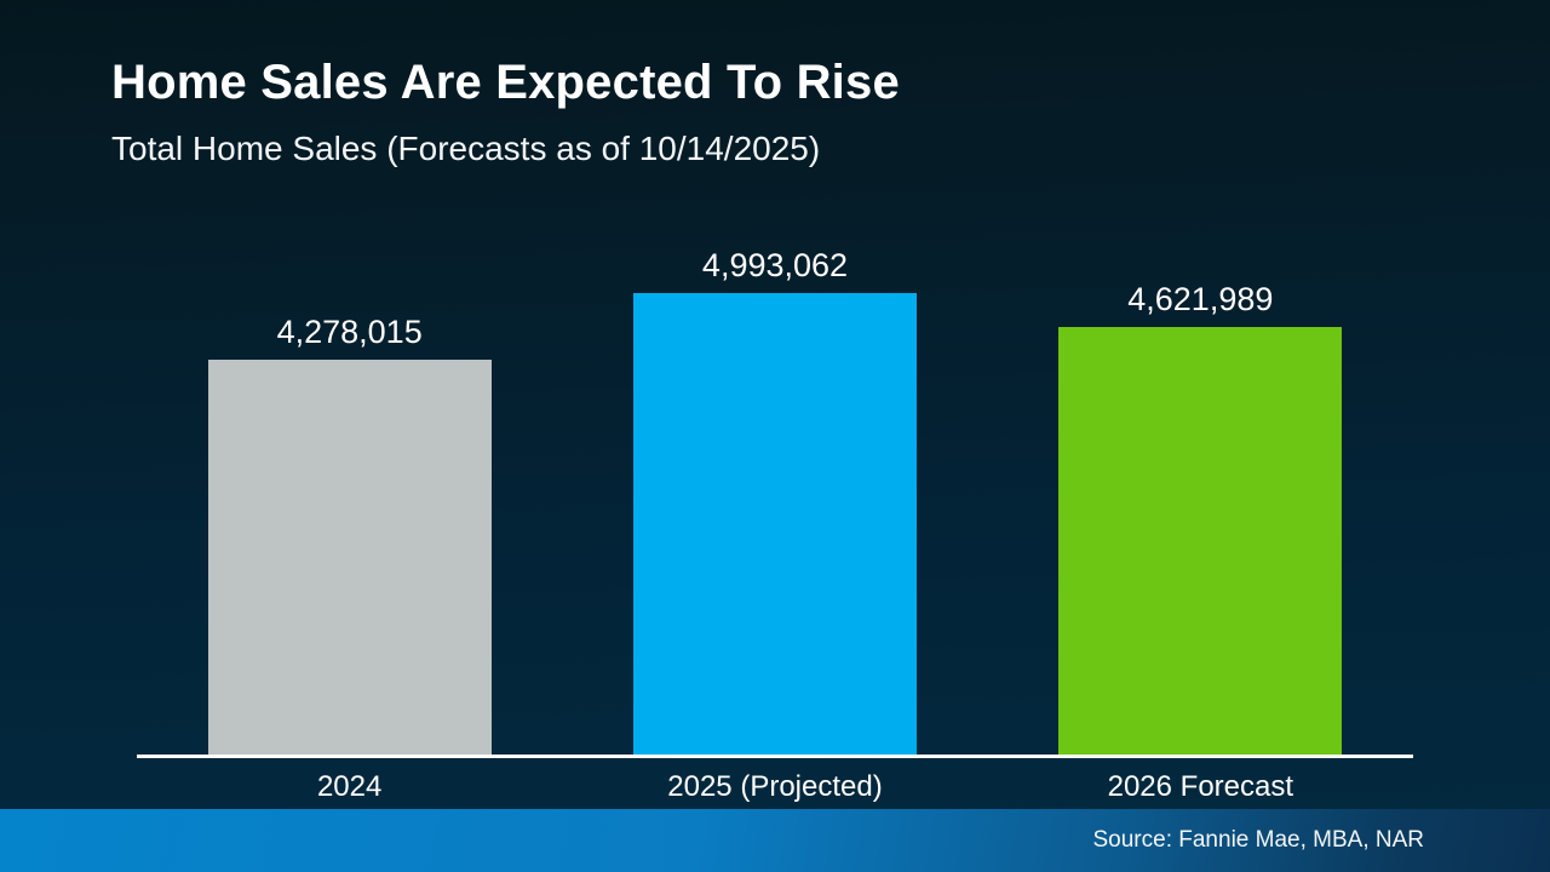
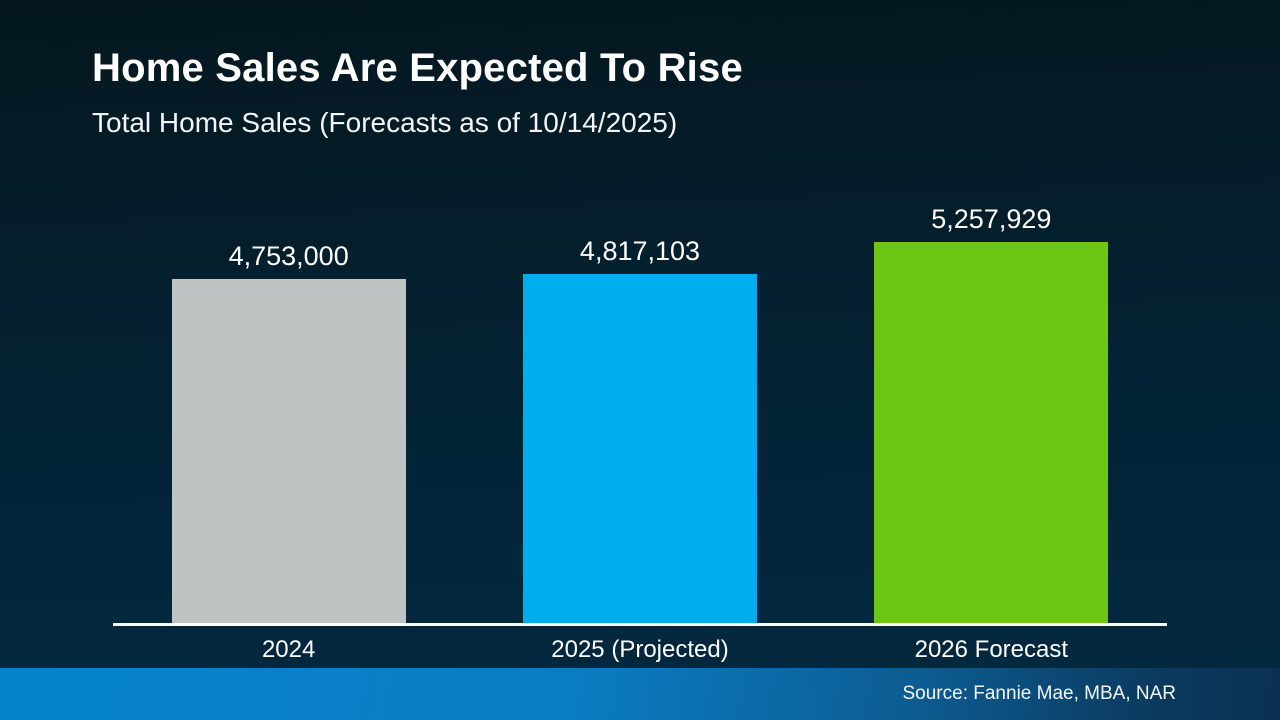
2024: 4,278,015 -> 4,753,000
2025 (Projected): 4,993,062 -> 4,817,103
2026 Forecast: 4,621,989 -> 5,257,929
